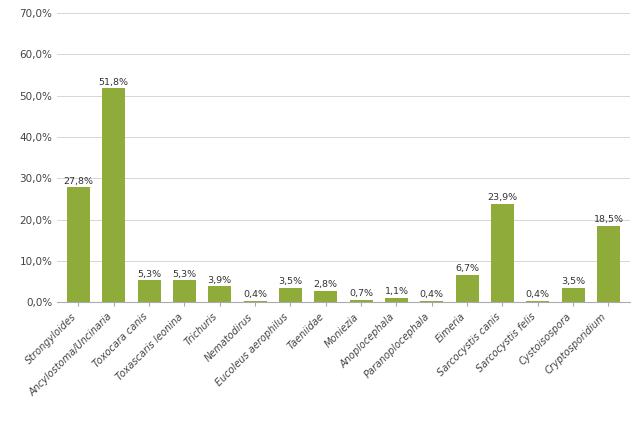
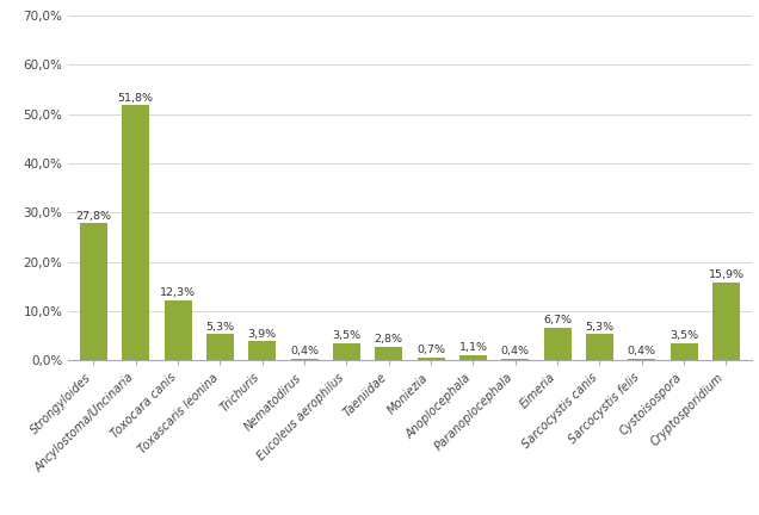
Toxocara canis: 5,3% -> 12,3%
Sarcocystis canis: 23,9% -> 5,3%
Cryptosporidium: 18,5% -> 15,9%
